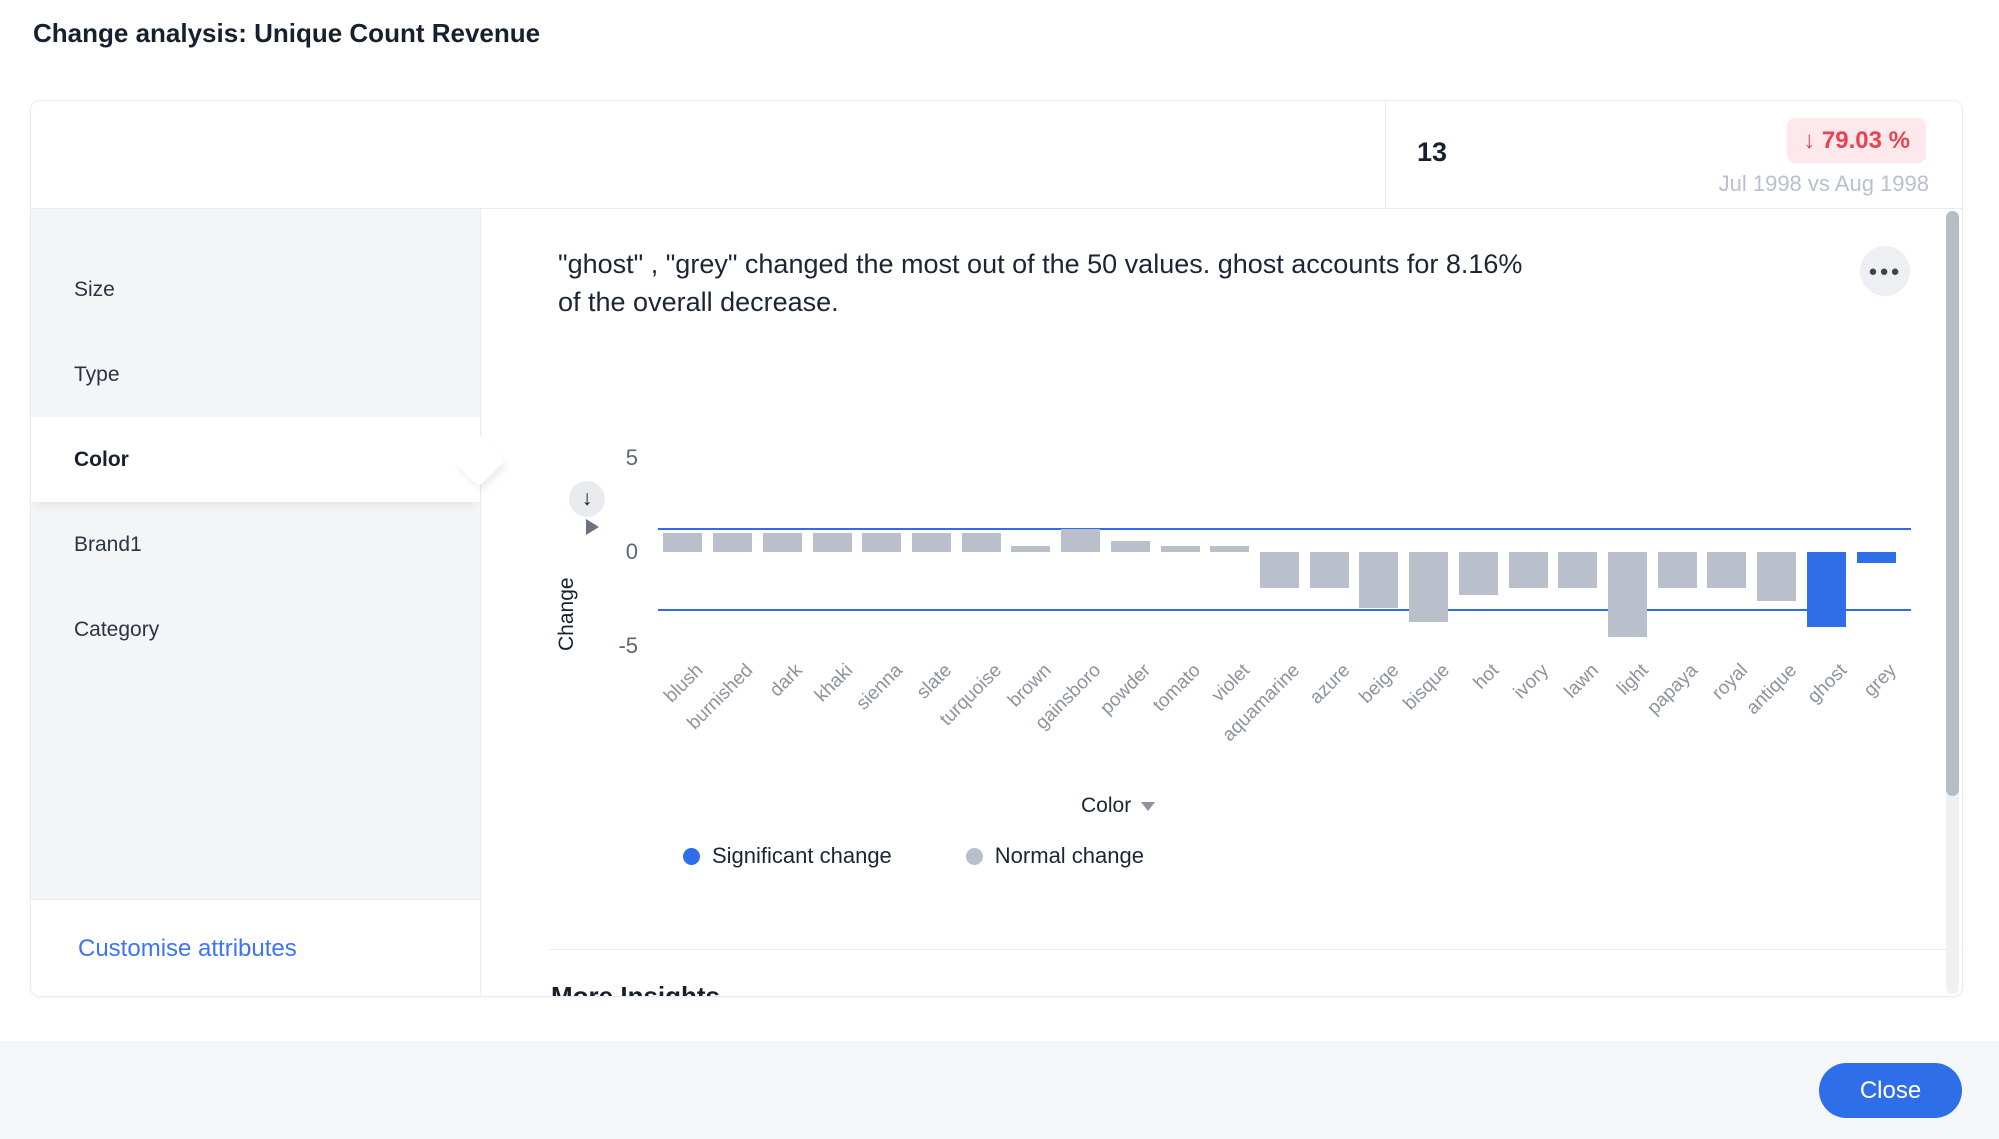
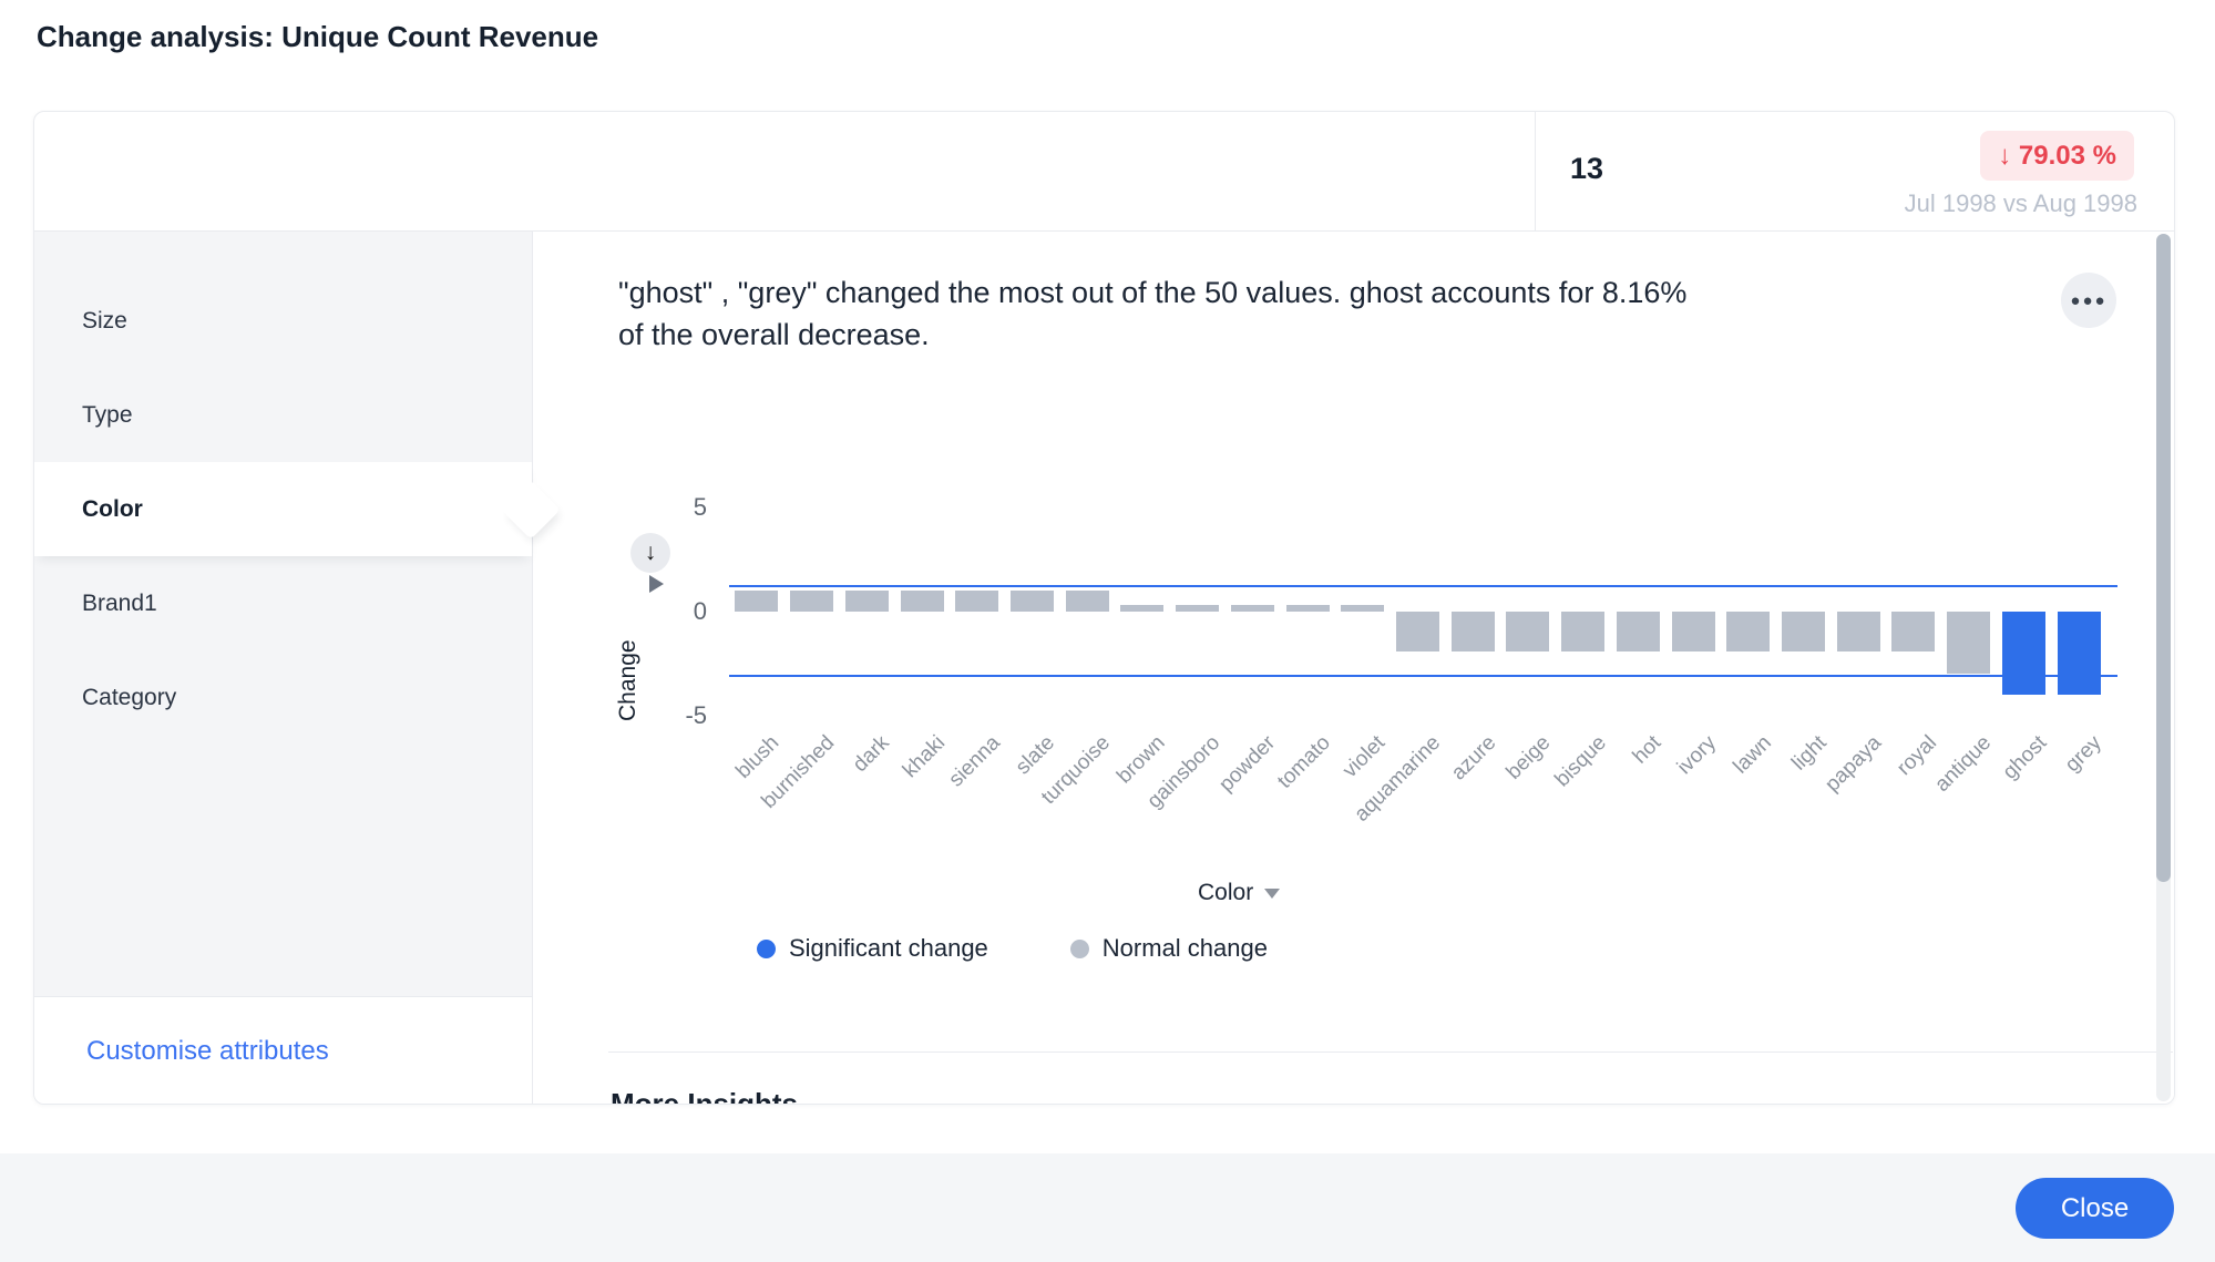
gainsboro: 1.2 -> 0.3
powder: 0.6 -> 0.3
beige: -3.0 -> -1.9
bisque: -3.7 -> -1.9
hot: -2.3 -> -1.9
light: -4.5 -> -1.9
antique: -2.6 -> -3.0
grey: -0.6 -> -4.0
